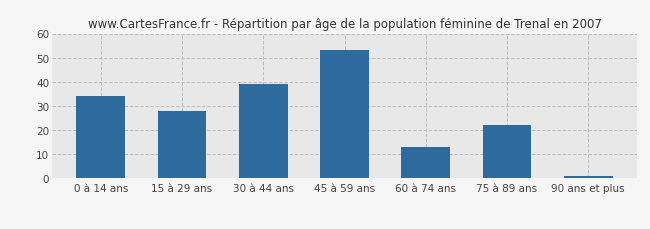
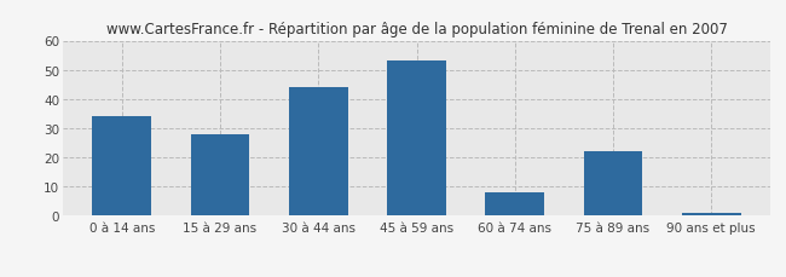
30 à 44 ans: 39 -> 44
60 à 74 ans: 13 -> 8
